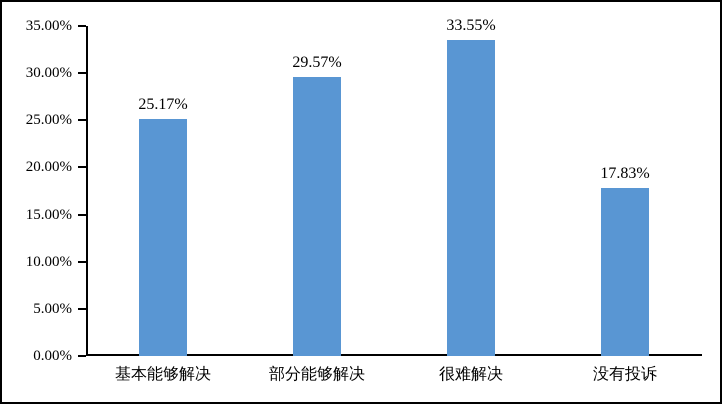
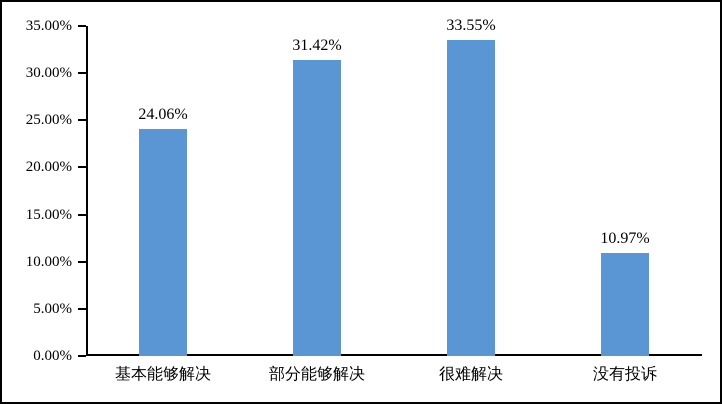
基本能够解决: 25.17% -> 24.06%
部分能够解决: 29.57% -> 31.42%
没有投诉: 17.83% -> 10.97%
